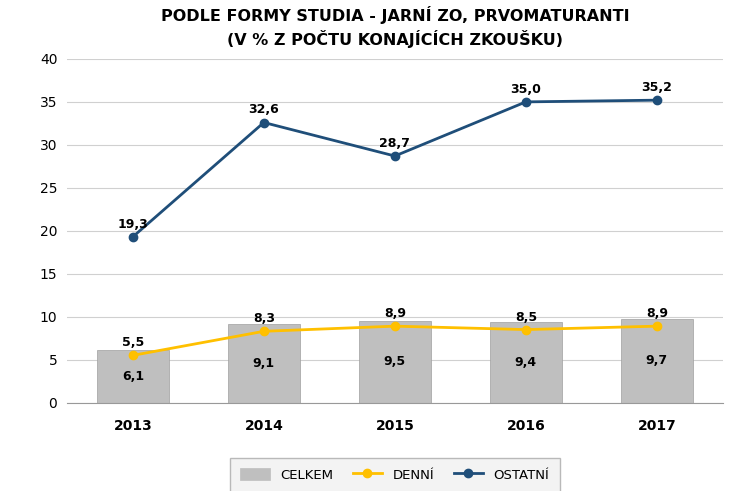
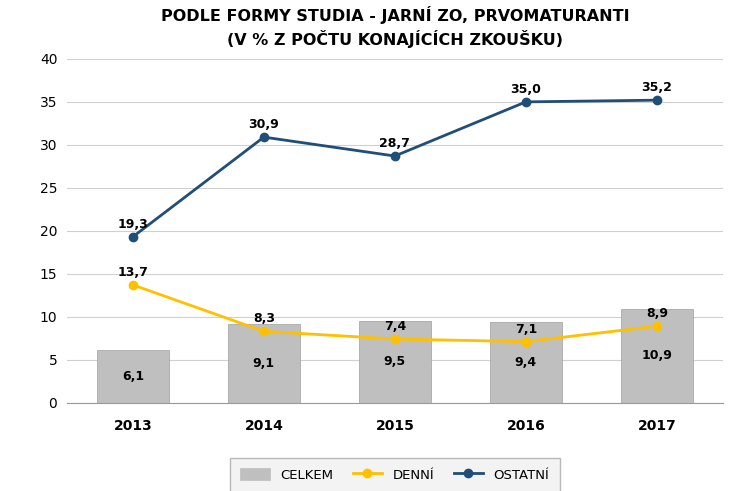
DENNÍ/2013: 5,5 -> 13,7
OSTATNÍ/2014: 32,6 -> 30,9
DENNÍ/2015: 8,9 -> 7,4
DENNÍ/2016: 8,5 -> 7,1
CELKEM/2017: 9,7 -> 10,9
